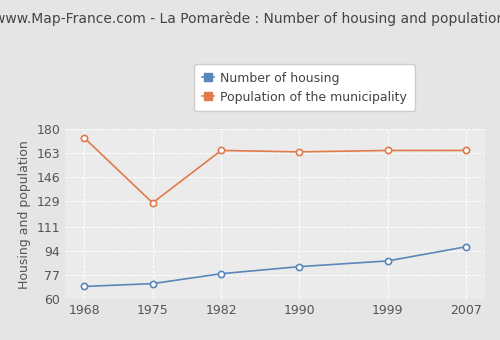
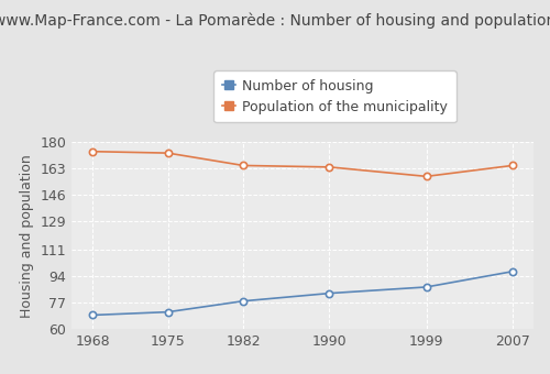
Population of the municipality/1975: 128 -> 173
Population of the municipality/1999: 165 -> 158
